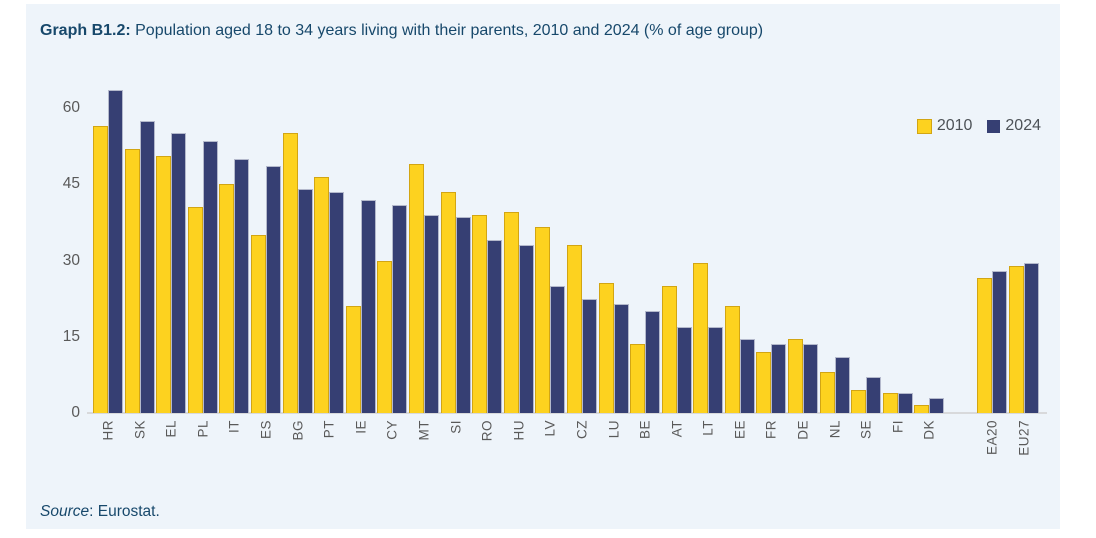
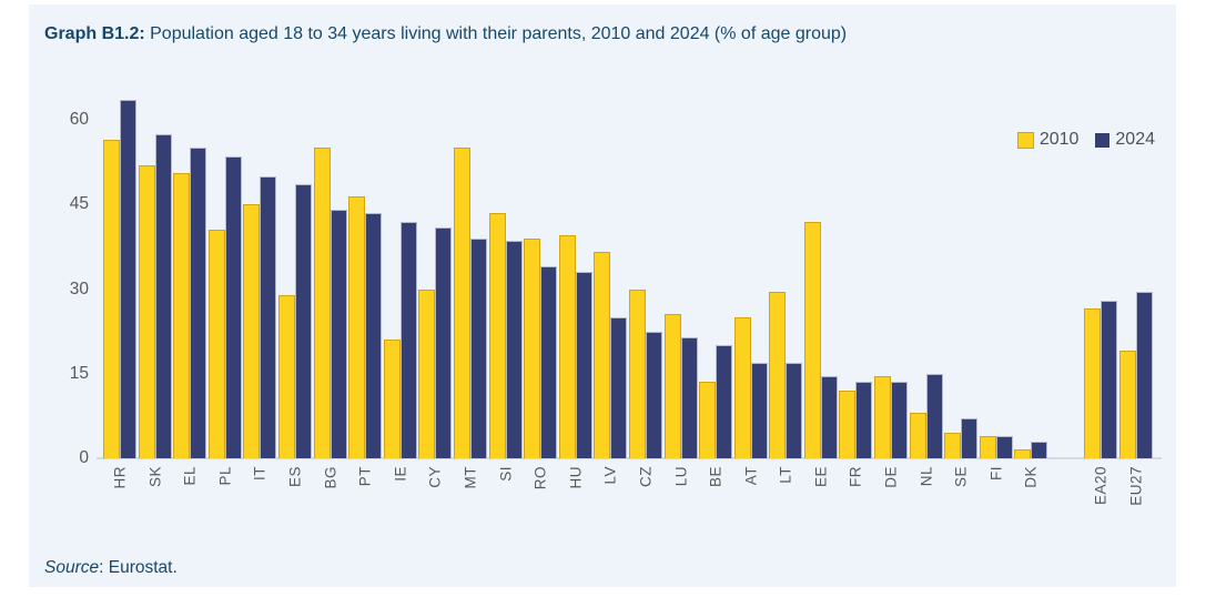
2010/ES: 35 -> 29
2010/MT: 49 -> 55
2010/CZ: 33 -> 30
2010/EE: 21 -> 42
2024/NL: 11 -> 15
2010/EU27: 29 -> 19
